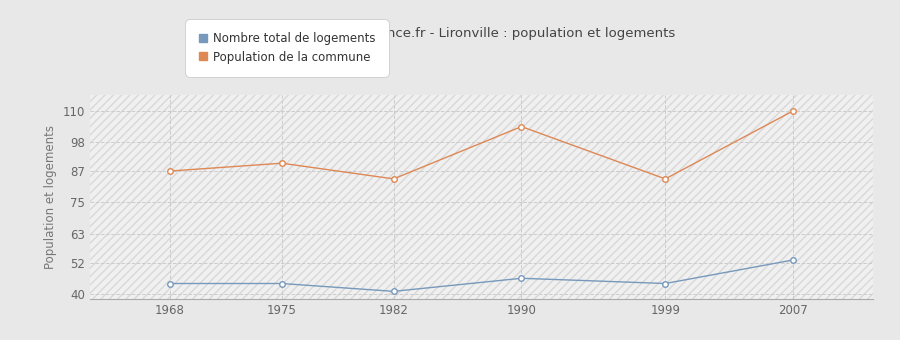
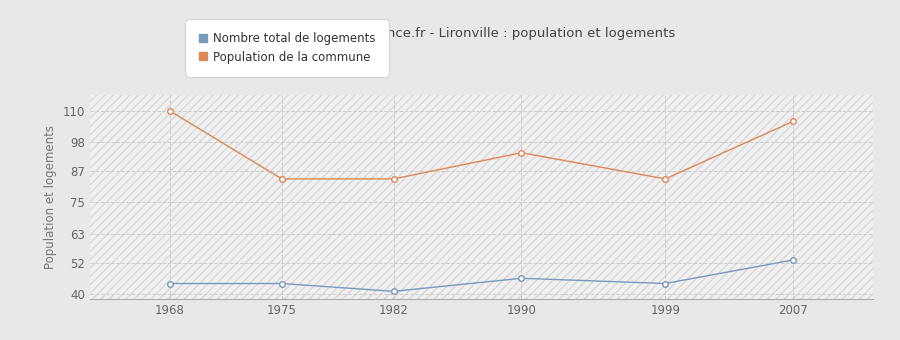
Population de la commune/1968: 87 -> 110
Population de la commune/1975: 90 -> 84
Population de la commune/1990: 104 -> 94
Population de la commune/2007: 110 -> 106
